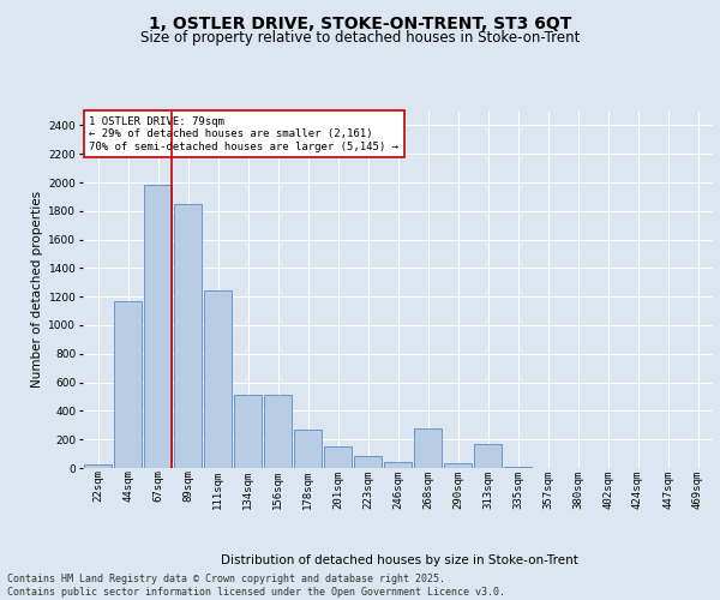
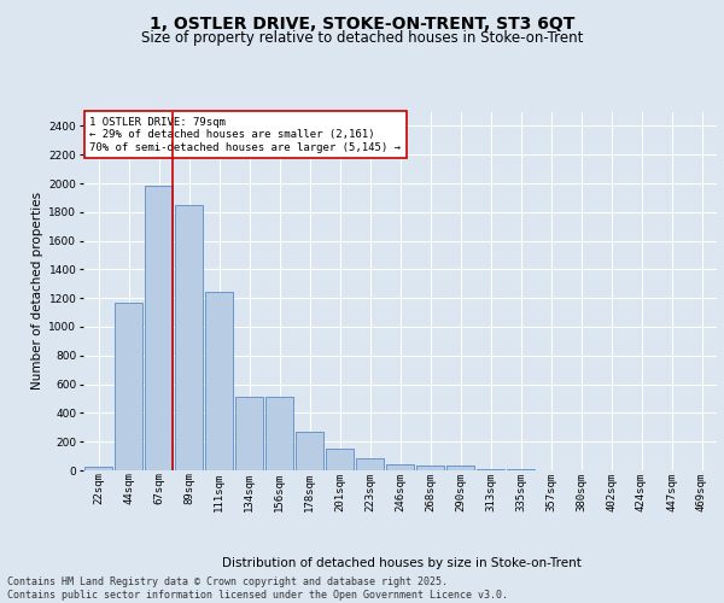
268sqm: 280 -> 30
313sqm: 170 -> 10
